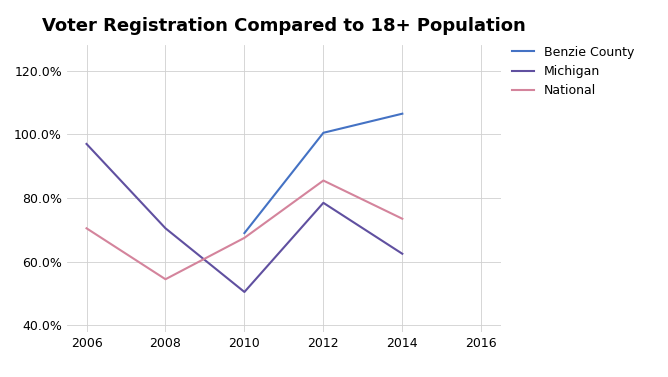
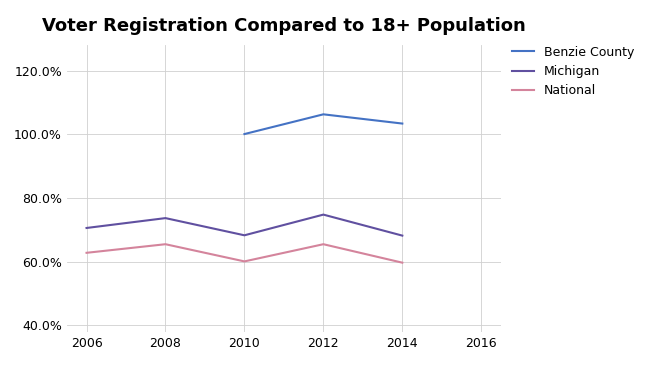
Michigan/2006: 97.0% -> 70.6%
National/2006: 70.5% -> 62.8%
Michigan/2008: 70.5% -> 73.7%
National/2008: 54.5% -> 65.5%
Benzie County/2010: 69.0% -> 100.1%
Michigan/2010: 50.5% -> 68.3%
National/2010: 67.5% -> 60.1%
Benzie County/2012: 100.5% -> 106.3%
Michigan/2012: 78.5% -> 74.8%
National/2012: 85.5% -> 65.5%
Benzie County/2014: 106.5% -> 103.4%
Michigan/2014: 62.5% -> 68.2%
National/2014: 73.5% -> 59.7%
